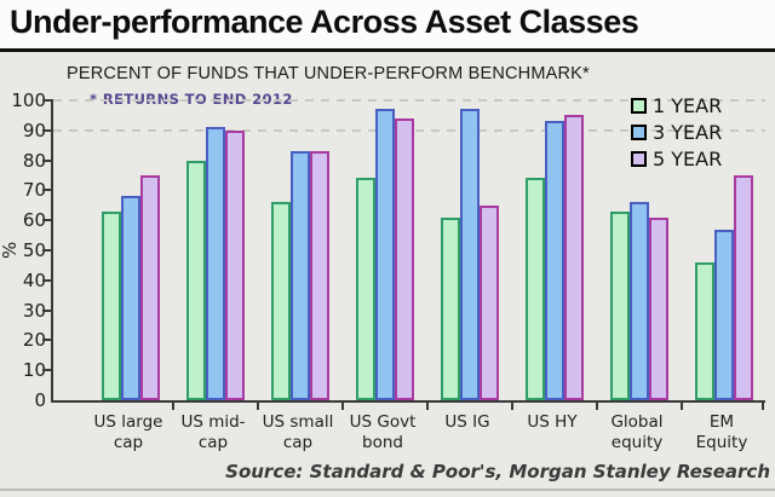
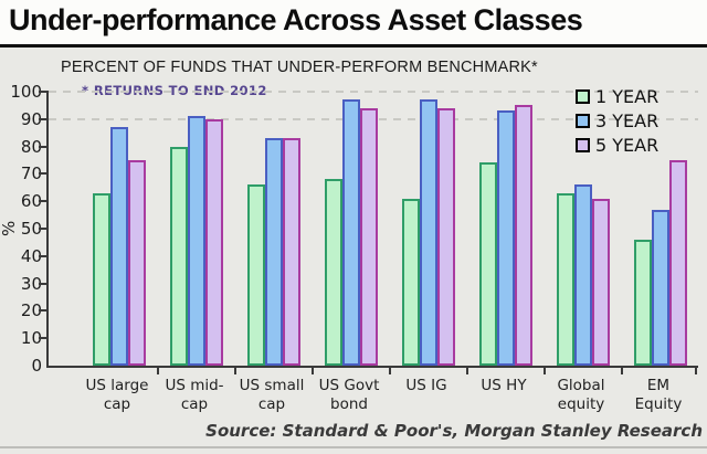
3 YEAR/US large cap: 68 -> 87
1 YEAR/US Govt bond: 74 -> 68
5 YEAR/US IG: 65 -> 94
